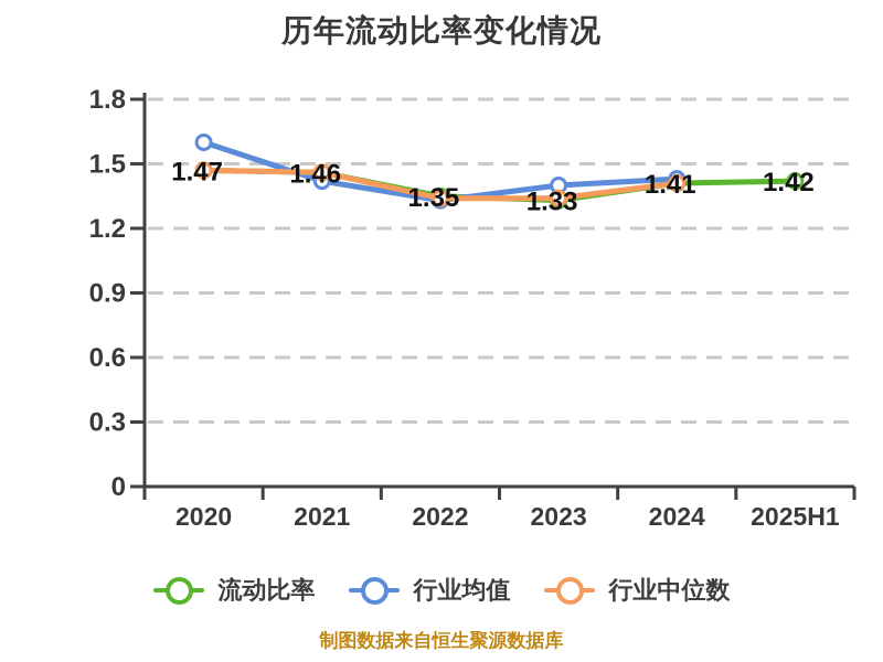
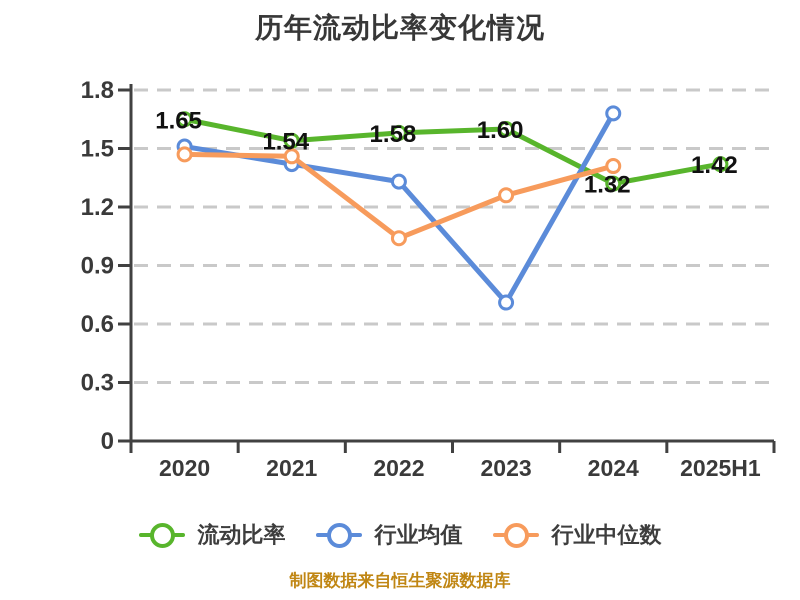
流动比率/2020: 1.47 -> 1.65
行业均值/2020: 1.60 -> 1.51
流动比率/2021: 1.46 -> 1.54
流动比率/2022: 1.35 -> 1.58
行业中位数/2022: 1.34 -> 1.04
流动比率/2023: 1.33 -> 1.60
行业均值/2023: 1.40 -> 0.71
行业中位数/2023: 1.34 -> 1.26
流动比率/2024: 1.41 -> 1.32
行业均值/2024: 1.43 -> 1.68
